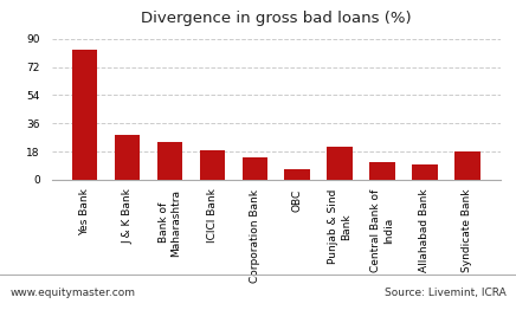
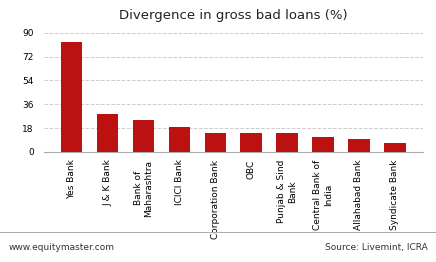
OBC: 7 -> 14
Punjab & Sind Bank: 21 -> 14
Syndicate Bank: 18 -> 7
